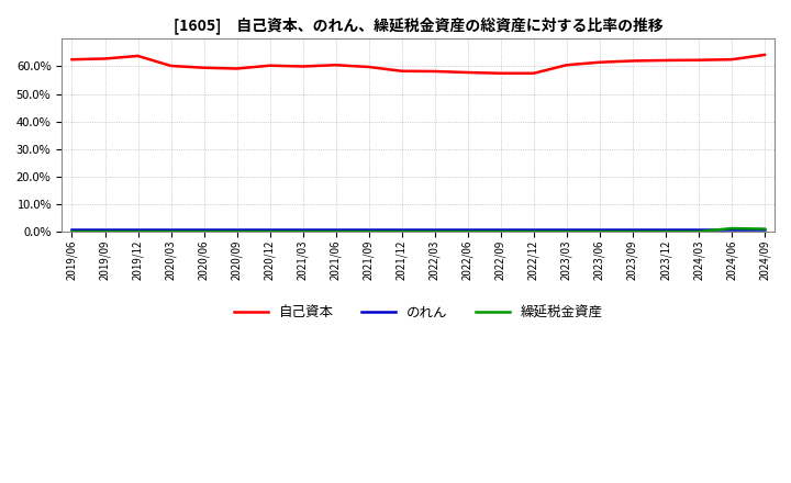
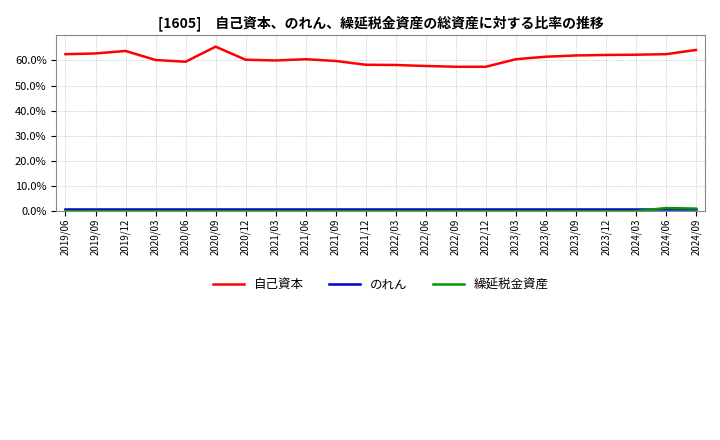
自己資本/2020/09: 59.2% -> 65.5%
